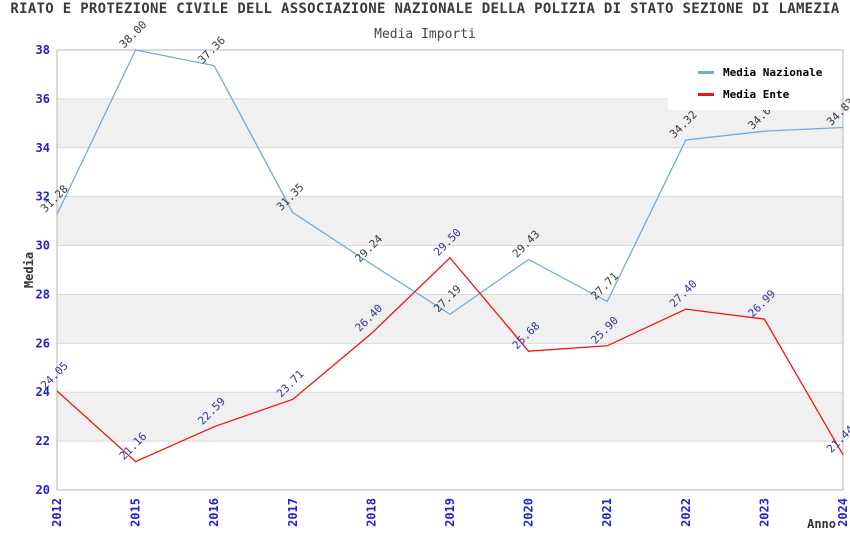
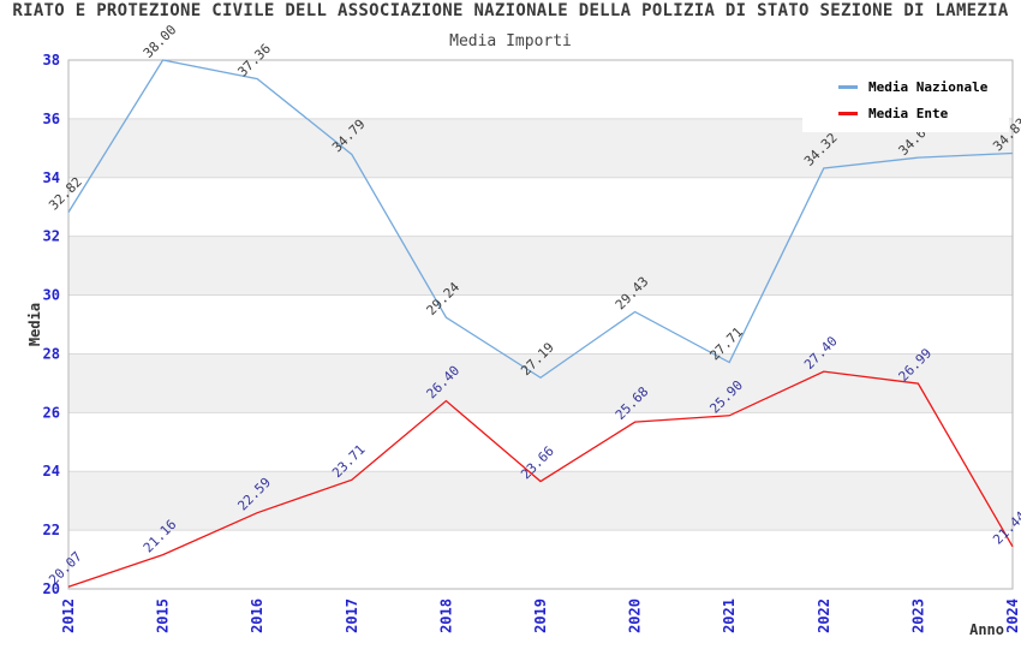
Media Nazionale/2012: 31.28 -> 32.82
Media Ente/2012: 24.05 -> 20.07
Media Nazionale/2017: 31.35 -> 34.79
Media Ente/2019: 29.50 -> 23.66
